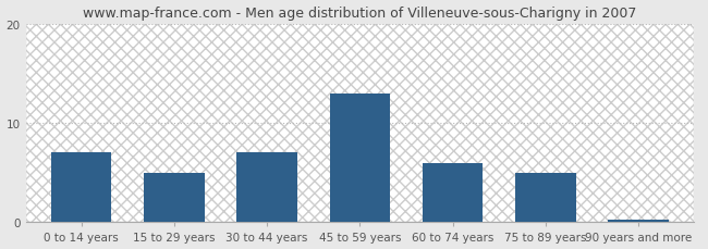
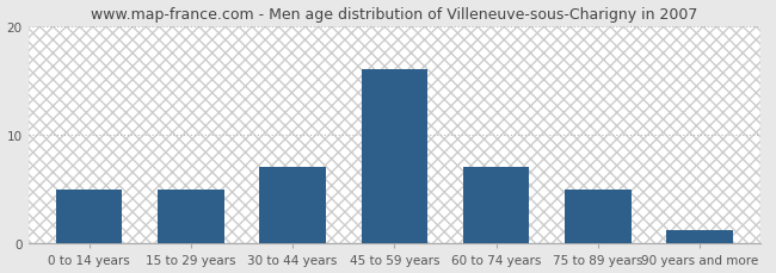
0 to 14 years: 7.0 -> 5.0
45 to 59 years: 13.0 -> 16.0
60 to 74 years: 6.0 -> 7.0
90 years and more: 0.3 -> 1.2
